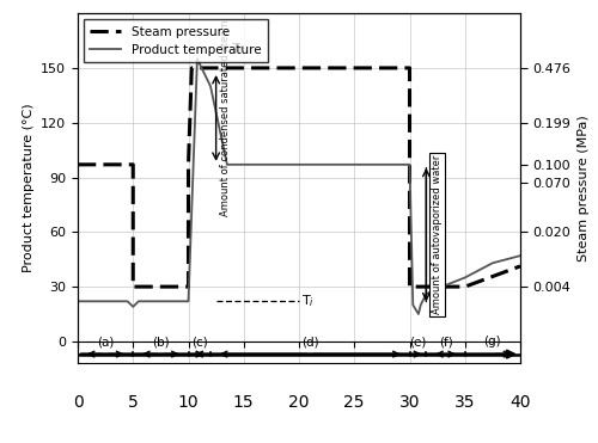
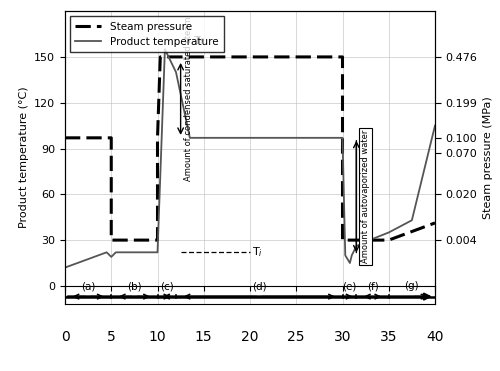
Product temperature/0: 22 -> 12
Product temperature/40: 47 -> 105
